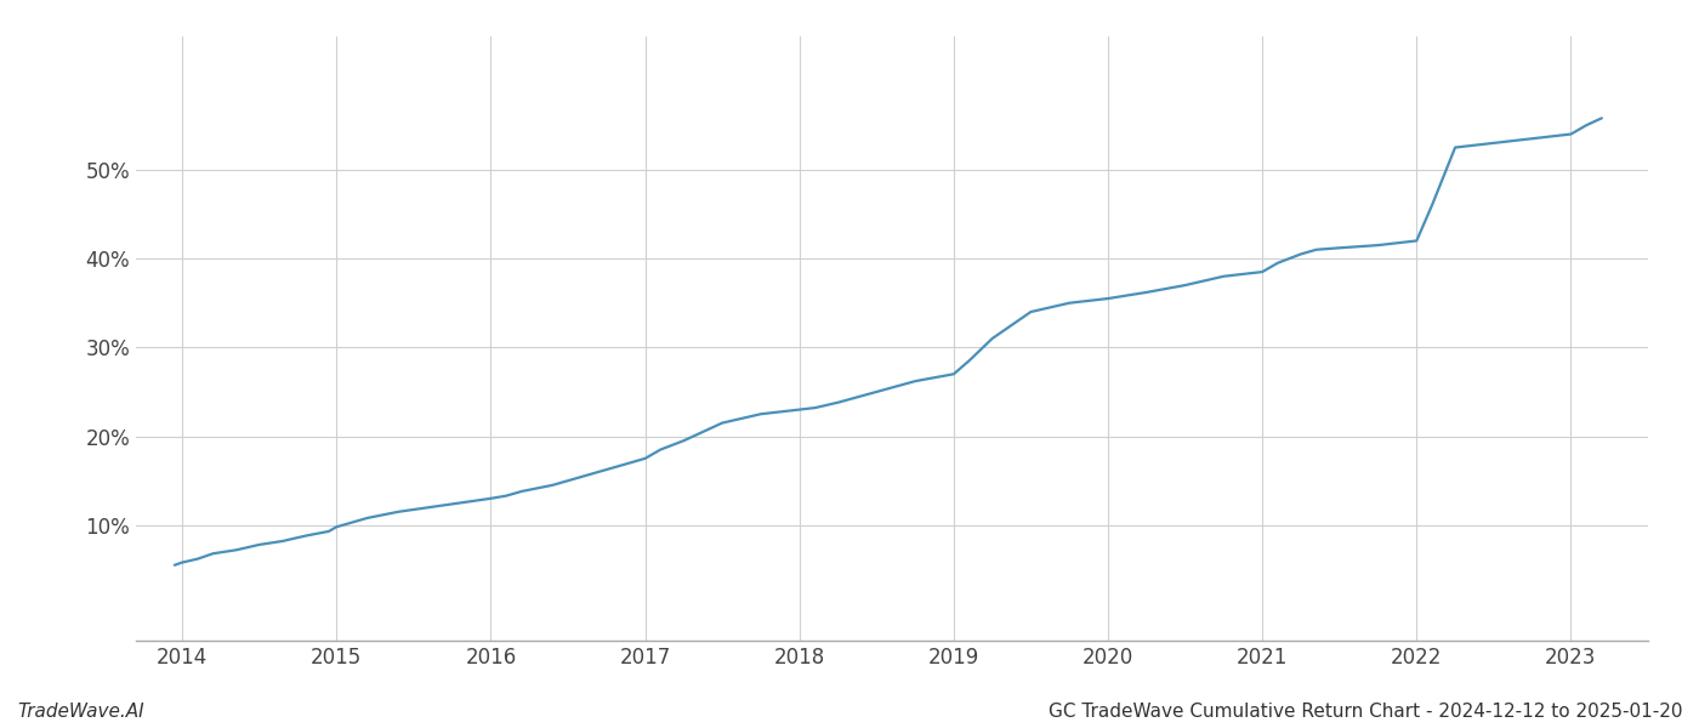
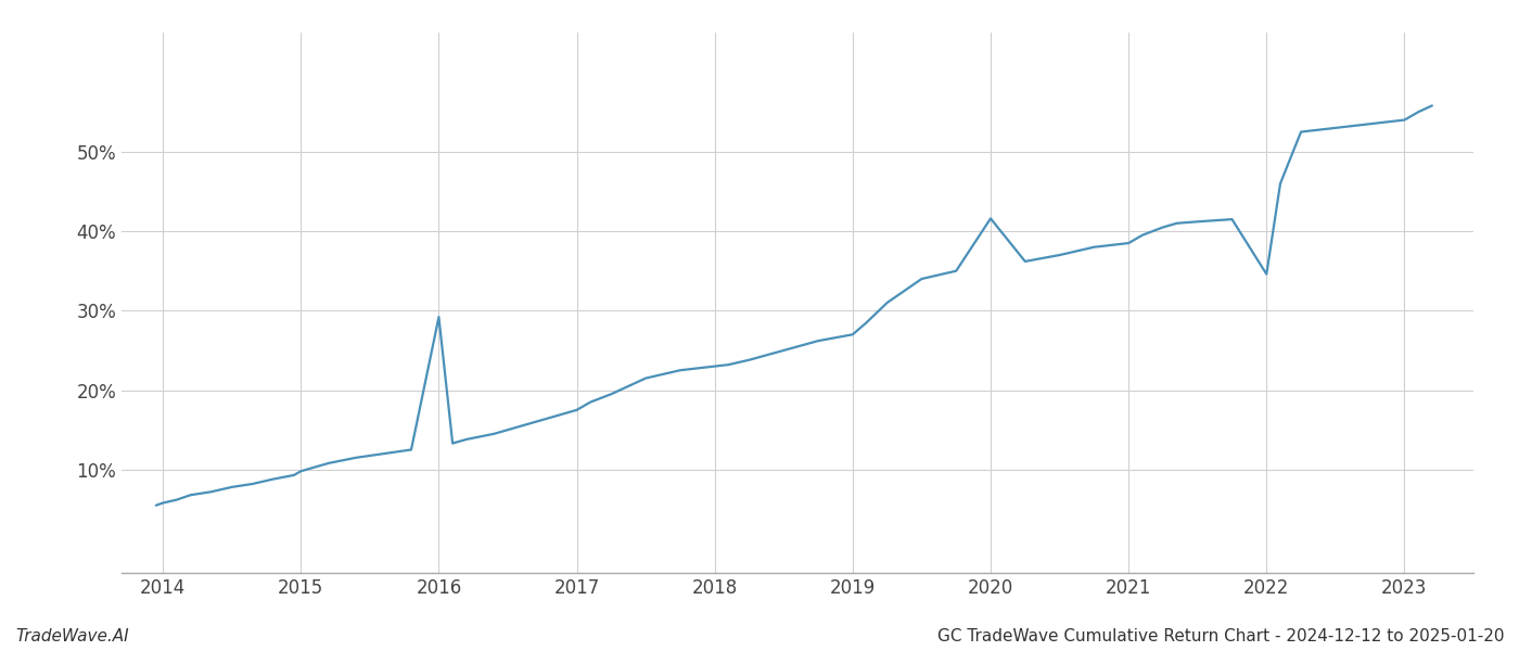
2016: 13.0% -> 29.2%
2020: 35.5% -> 41.6%
2022: 42.0% -> 34.6%
